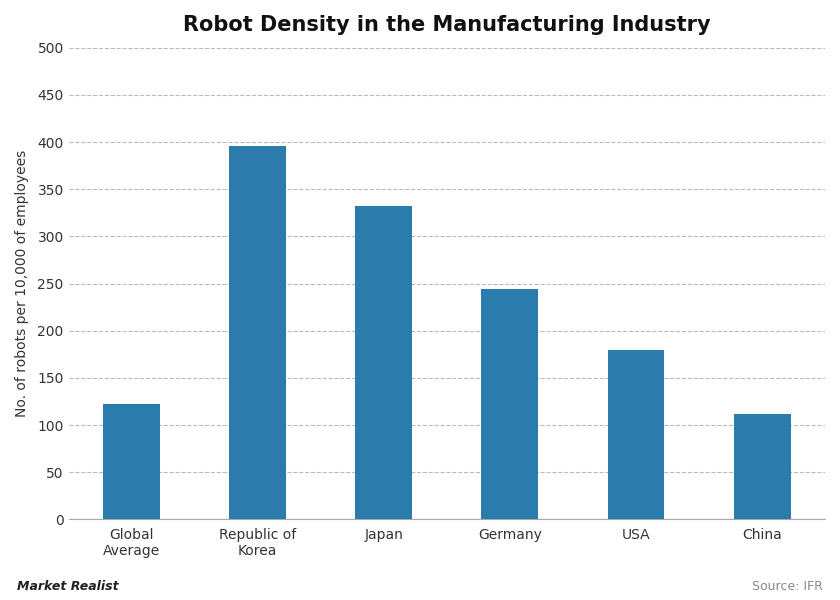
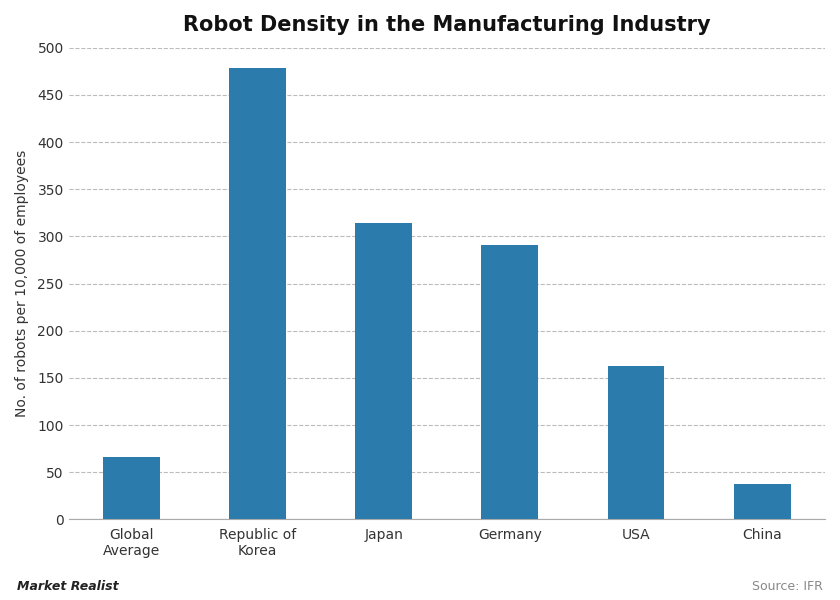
Global Average: 122 -> 66
Republic of Korea: 396 -> 478
Japan: 332 -> 314
Germany: 244 -> 291
USA: 180 -> 163
China: 112 -> 38
